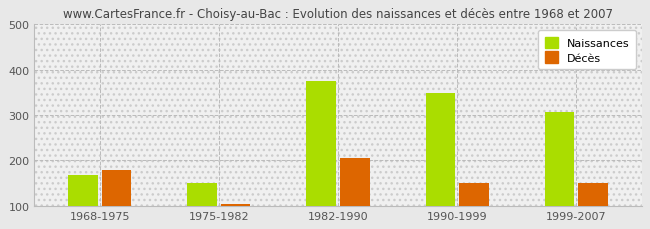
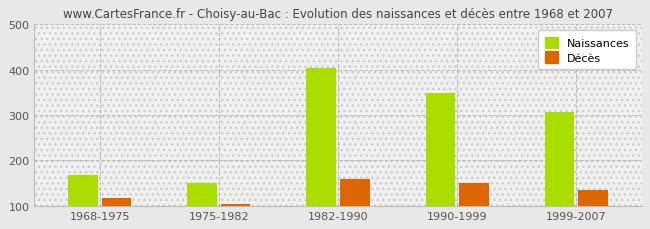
Décès/1968-1975: 180 -> 118
Naissances/1982-1990: 375 -> 403
Décès/1982-1990: 205 -> 160
Décès/1999-2007: 150 -> 135
